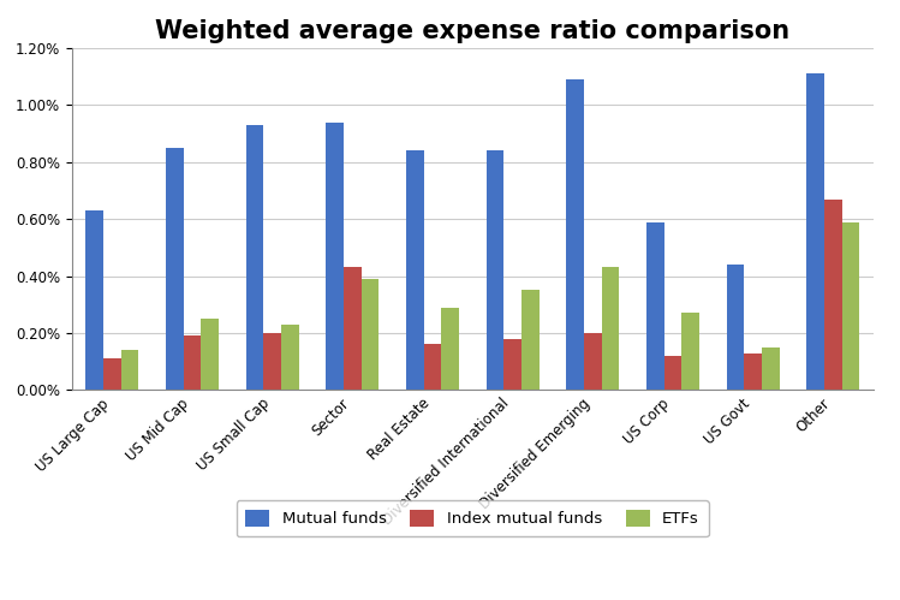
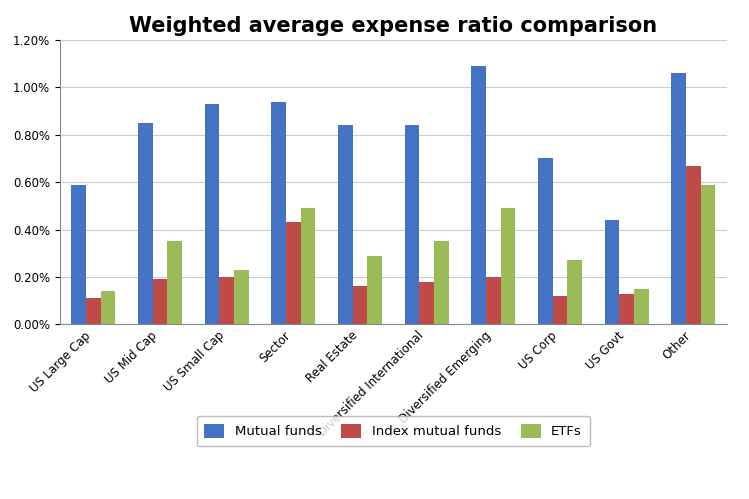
Mutual funds/US Large Cap: 0.63% -> 0.59%
ETFs/US Mid Cap: 0.25% -> 0.35%
ETFs/Sector: 0.39% -> 0.49%
ETFs/Diversified Emerging: 0.43% -> 0.49%
Mutual funds/US Corp: 0.59% -> 0.70%
Mutual funds/Other: 1.11% -> 1.06%
